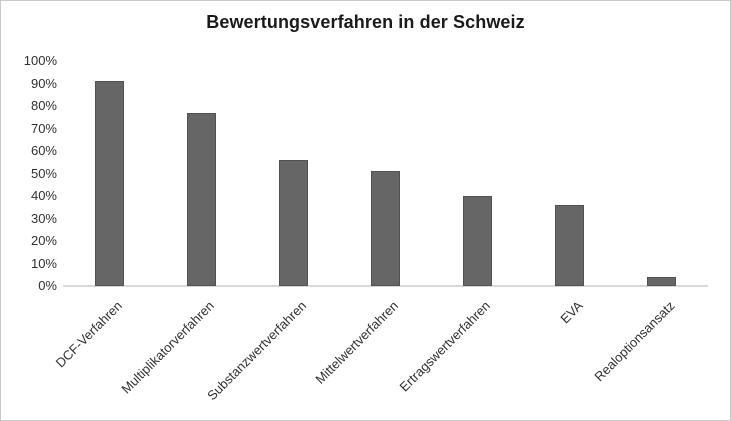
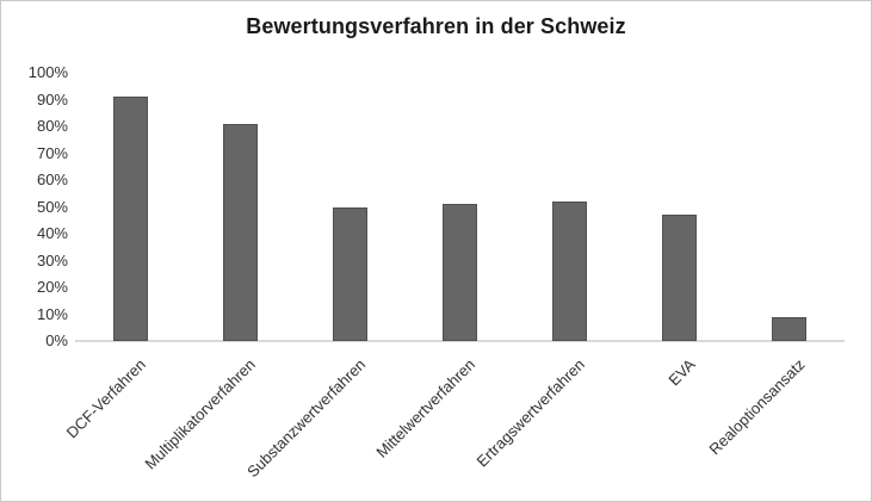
Multiplikatorverfahren: 77% -> 81%
Substanzwertverfahren: 56% -> 50%
Ertragswertverfahren: 40% -> 52%
EVA: 36% -> 47%
Realoptionsansatz: 4% -> 9%
